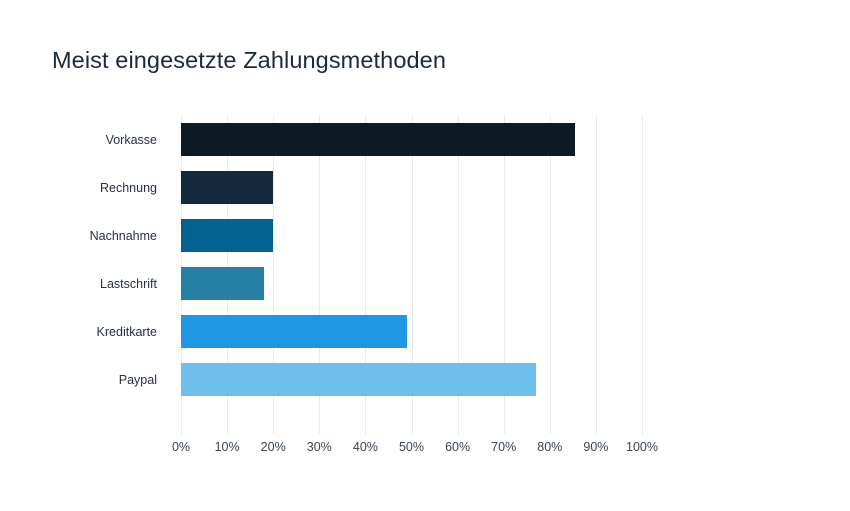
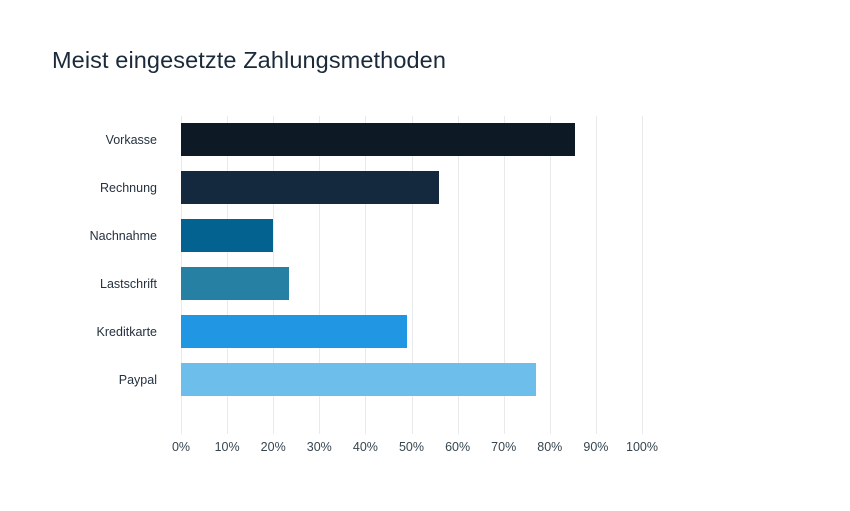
Rechnung: 20% -> 56%
Lastschrift: 18% -> 24%
